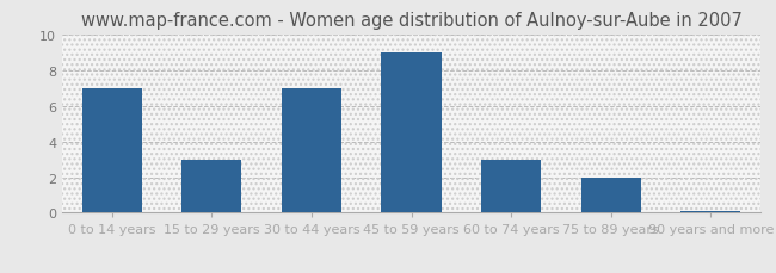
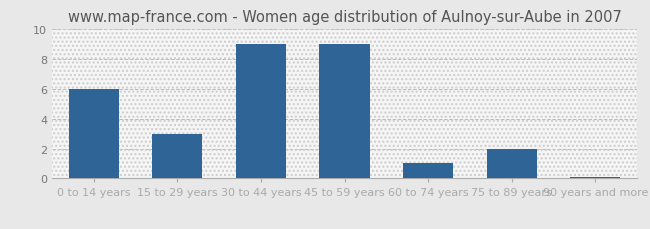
0 to 14 years: 7.0 -> 6.0
30 to 44 years: 7.0 -> 9.0
60 to 74 years: 3.0 -> 1.0
